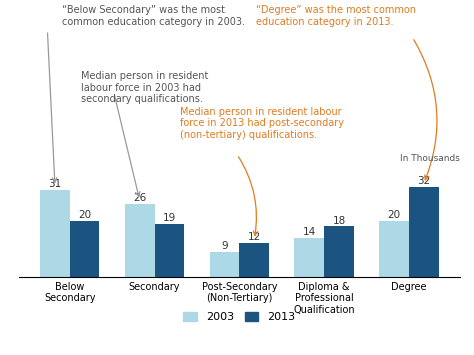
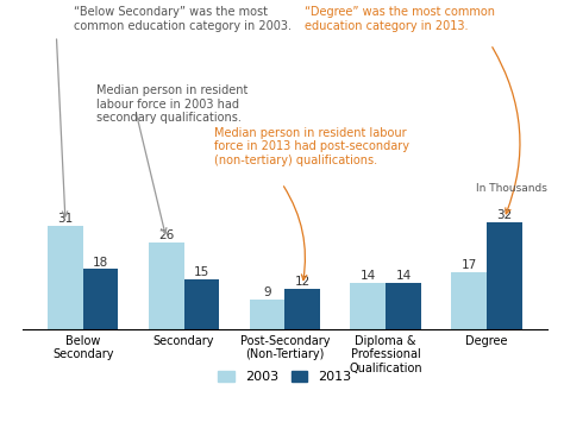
2013/Below Secondary: 20 -> 18
2013/Secondary: 19 -> 15
2013/Diploma & Professional Qualification: 18 -> 14
2003/Degree: 20 -> 17
